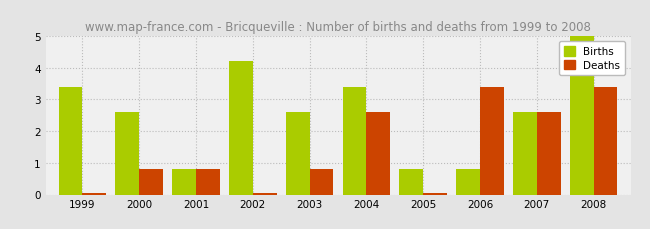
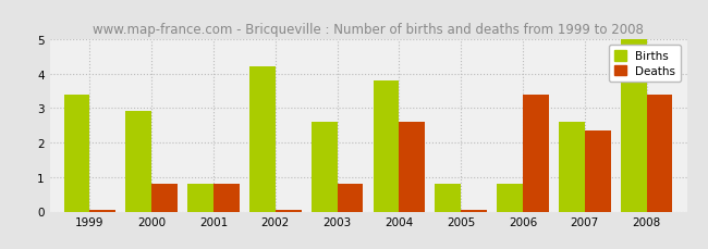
Births/2000: 2.6 -> 2.9
Births/2004: 3.4 -> 3.8
Deaths/2007: 2.60 -> 2.35
